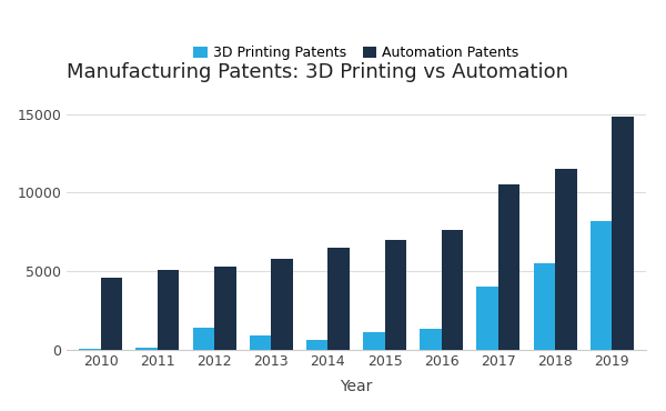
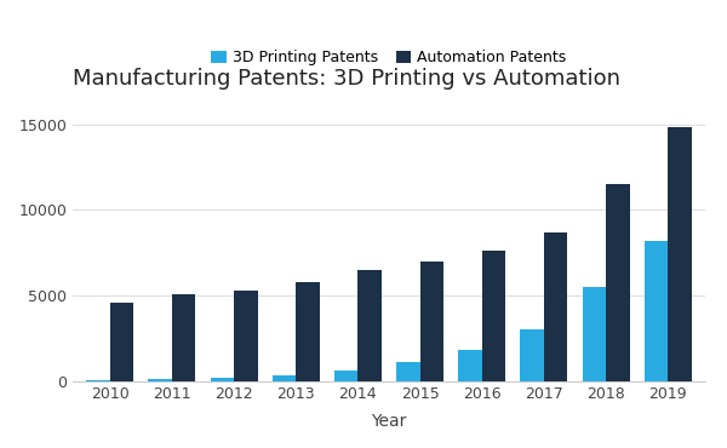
3D Printing Patents/2012: 1400 -> 200
3D Printing Patents/2013: 900 -> 300
3D Printing Patents/2016: 1300 -> 1800
3D Printing Patents/2017: 4000 -> 3000
Automation Patents/2017: 10500 -> 8700
